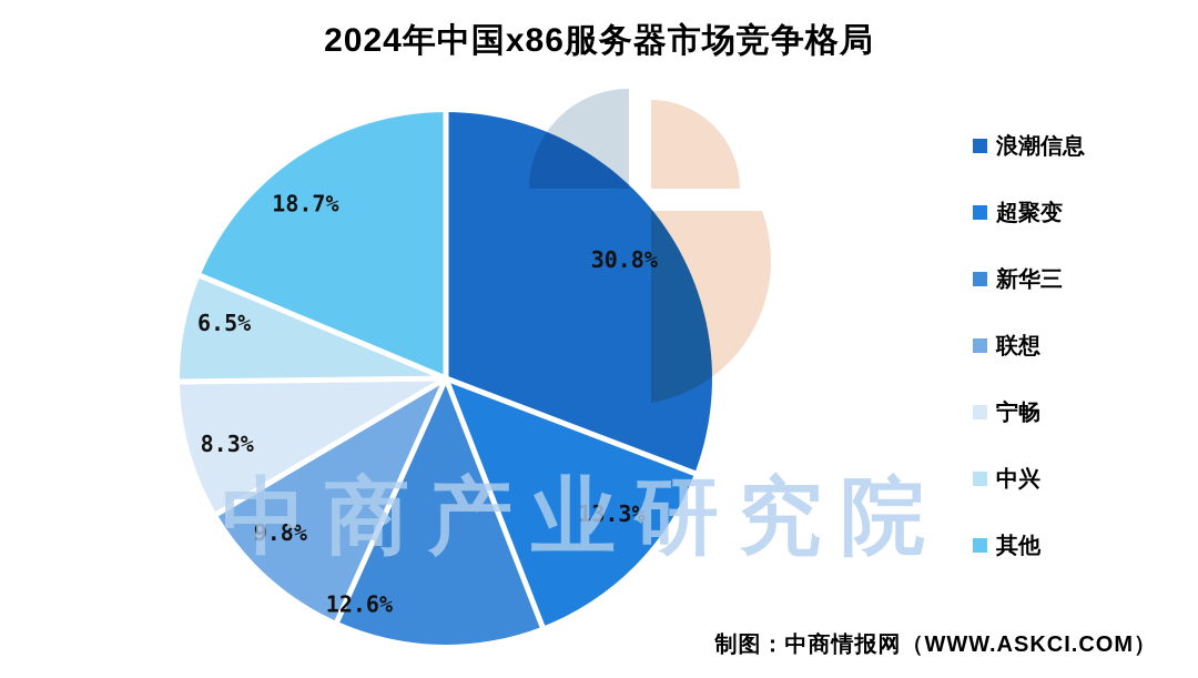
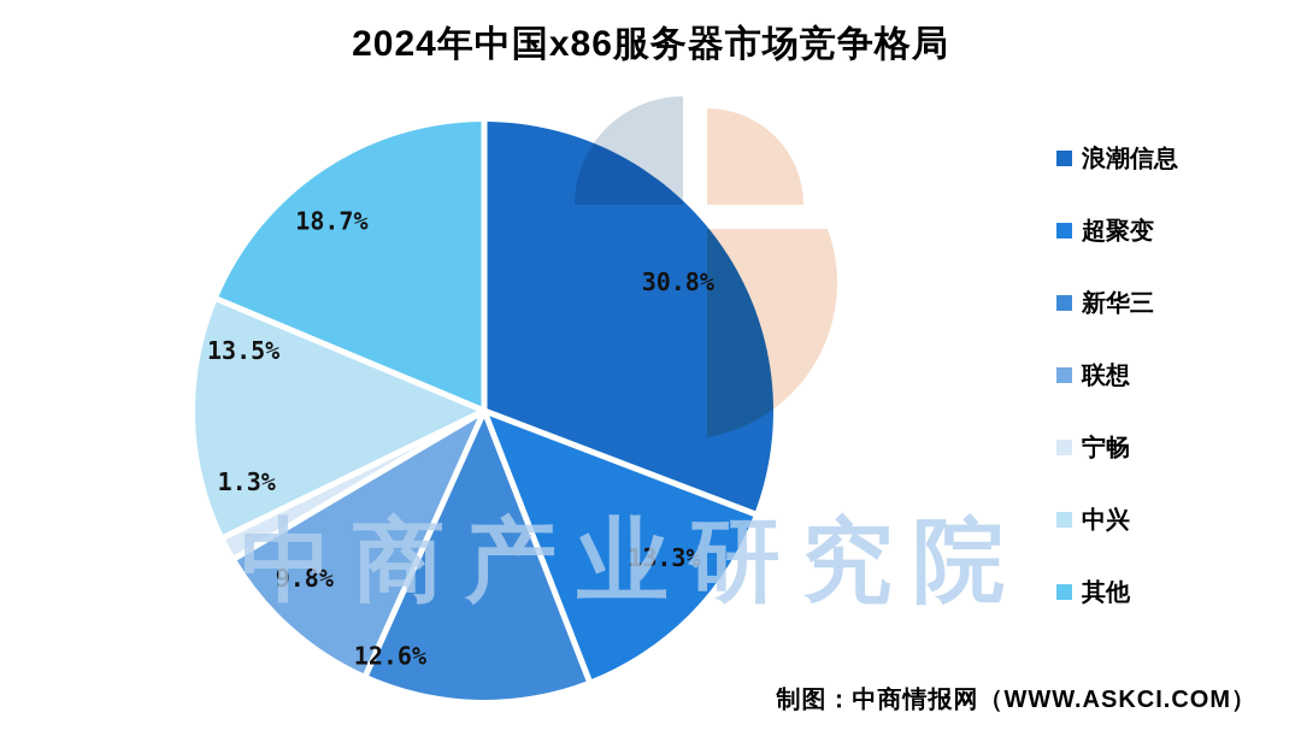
宁畅: 8.3% -> 1.3%
中兴: 6.5% -> 13.5%
